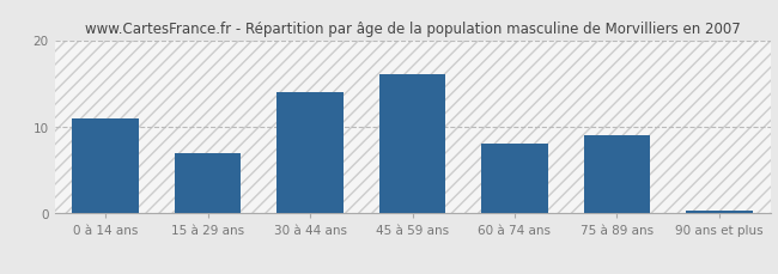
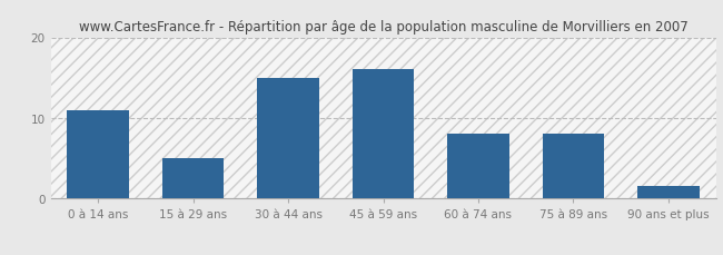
15 à 29 ans: 7.0 -> 5.0
30 à 44 ans: 14.0 -> 15.0
75 à 89 ans: 9.0 -> 8.0
90 ans et plus: 0.3 -> 1.6
